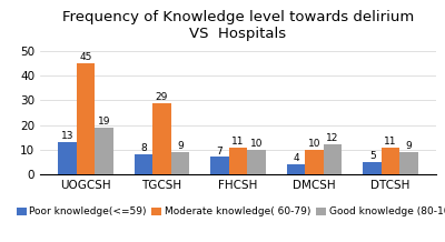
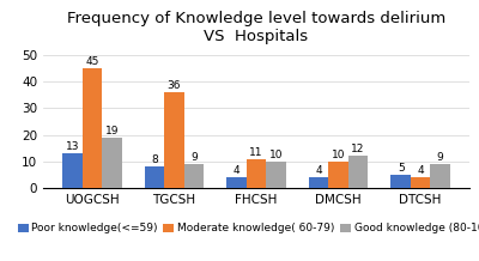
Moderate knowledge( 60-79)/TGCSH: 29 -> 36
Poor knowledge(<=59)/FHCSH: 7 -> 4
Moderate knowledge( 60-79)/DTCSH: 11 -> 4
